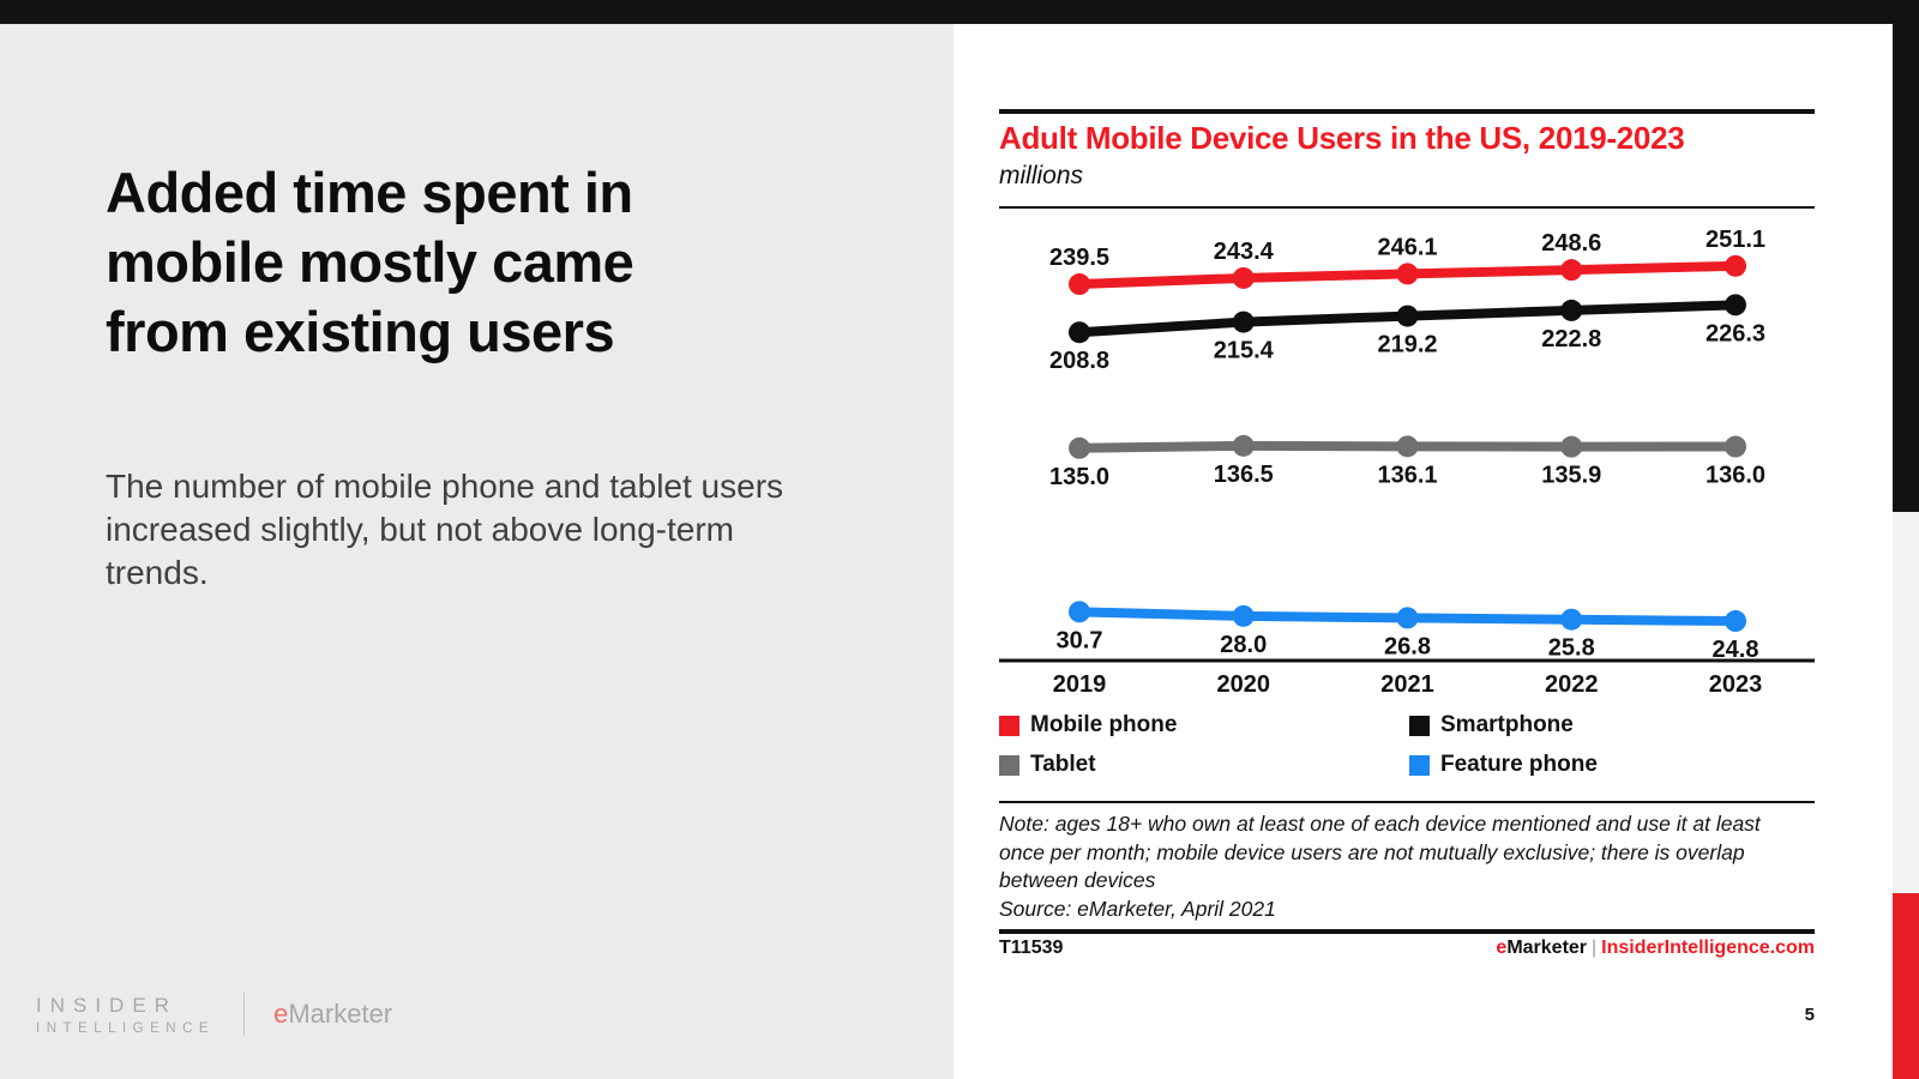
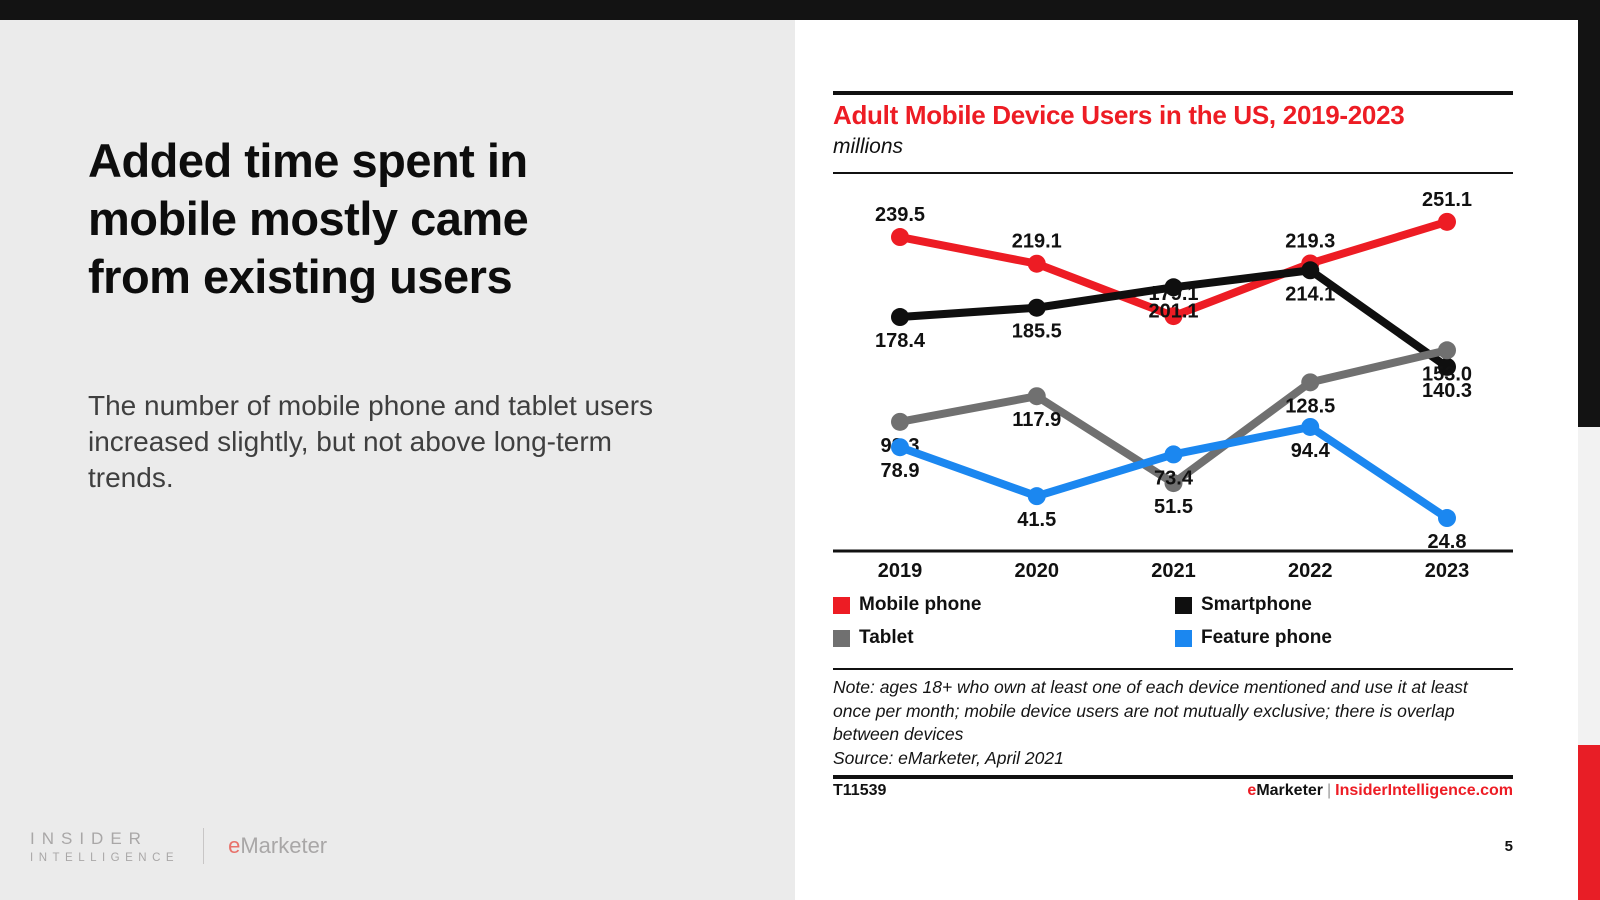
Smartphone/2019: 208.8 -> 178.4
Tablet/2019: 135.0 -> 98.3
Feature phone/2019: 30.7 -> 78.9
Mobile phone/2020: 243.4 -> 219.1
Smartphone/2020: 215.4 -> 185.5
Tablet/2020: 136.5 -> 117.9
Feature phone/2020: 28.0 -> 41.5
Mobile phone/2021: 246.1 -> 179.1
Smartphone/2021: 219.2 -> 201.1
Tablet/2021: 136.1 -> 51.5
Feature phone/2021: 26.8 -> 73.4
Mobile phone/2022: 248.6 -> 219.3
Smartphone/2022: 222.8 -> 214.1
Tablet/2022: 135.9 -> 128.5
Feature phone/2022: 25.8 -> 94.4
Smartphone/2023: 226.3 -> 140.3
Tablet/2023: 136.0 -> 153.0
